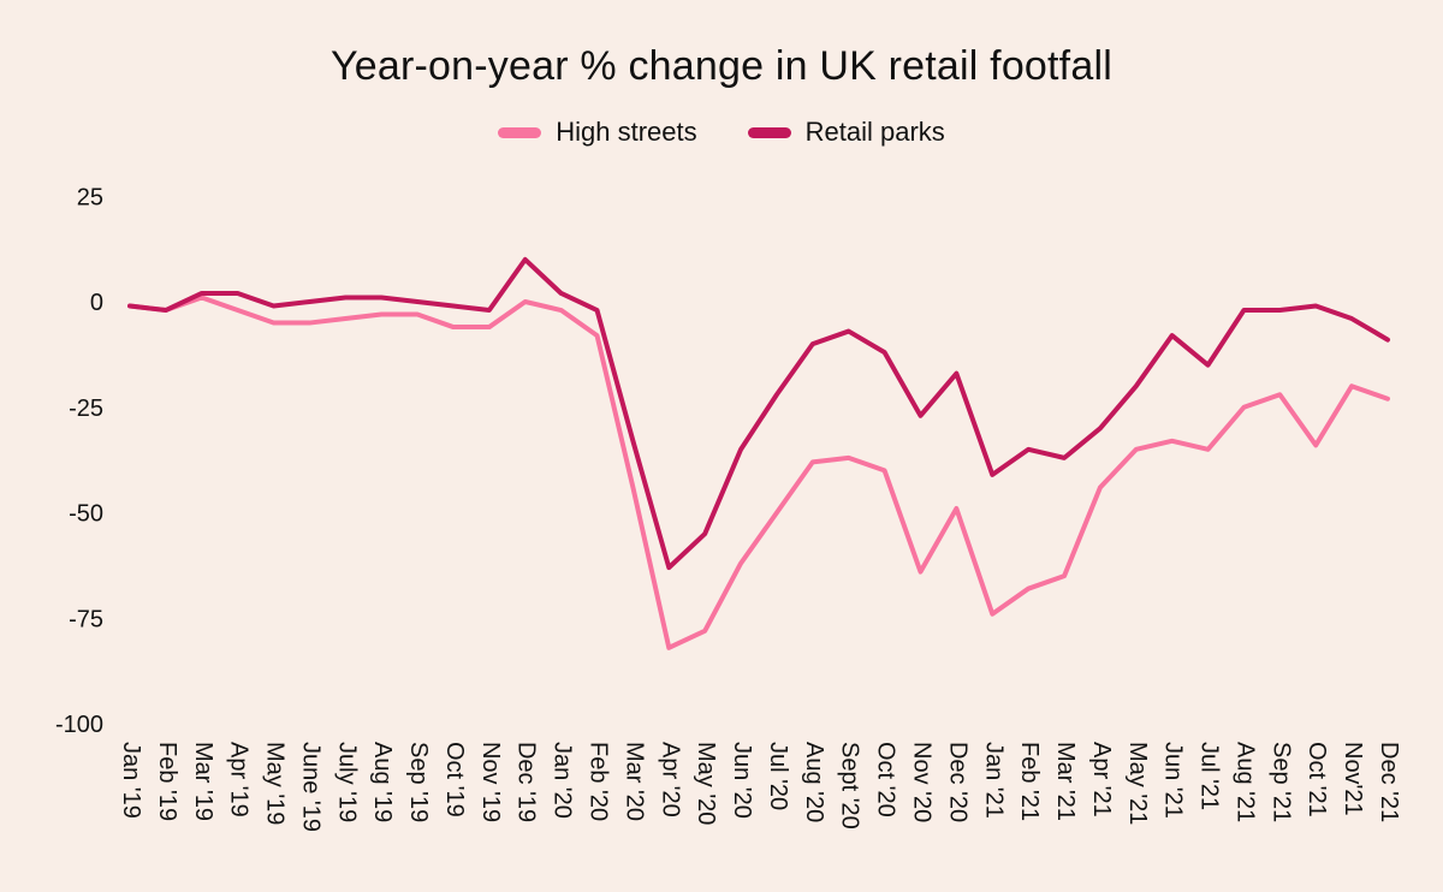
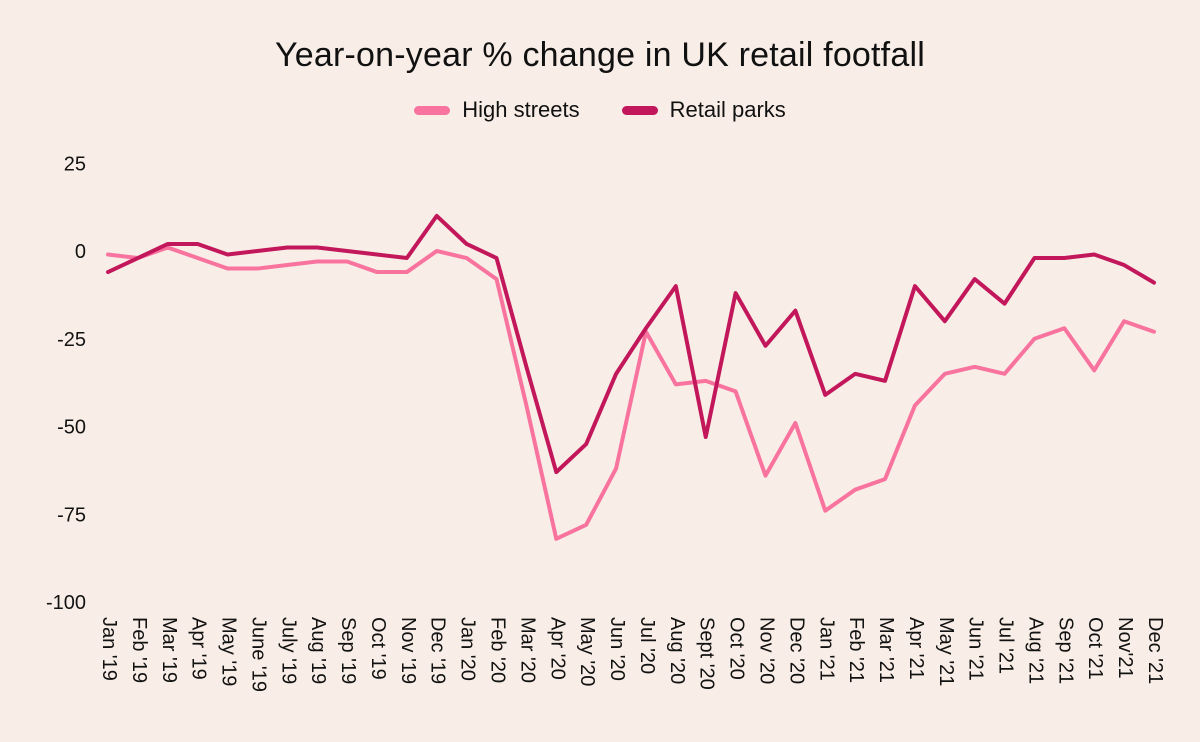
Retail parks/Jan '19: -1 -> -6
High streets/Jul '20: -50 -> -23
Retail parks/Sept '20: -7 -> -53
Retail parks/Apr '21: -30 -> -10
